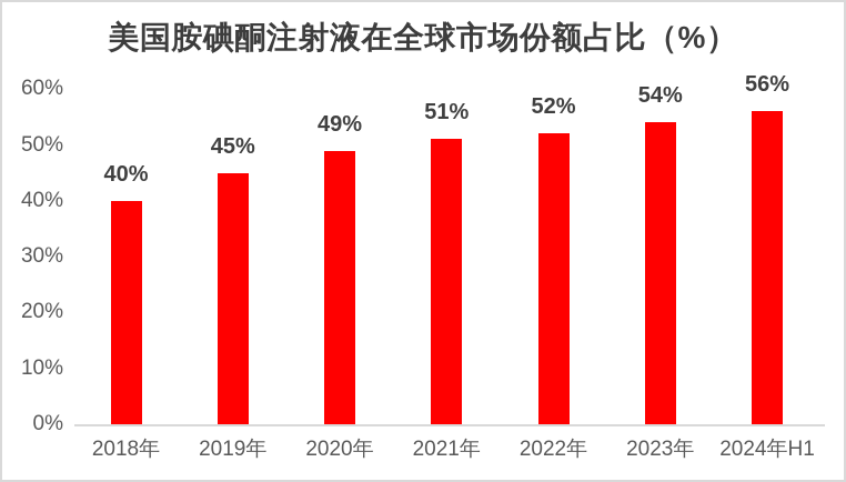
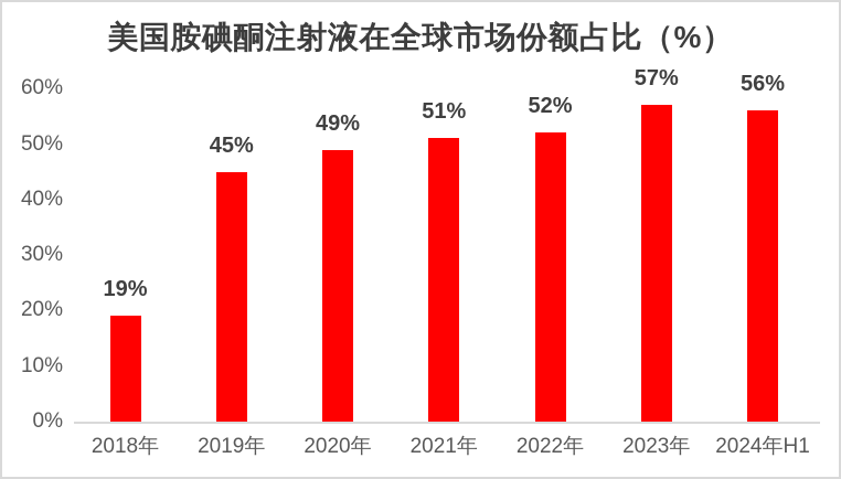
2018年: 40% -> 19%
2023年: 54% -> 57%
